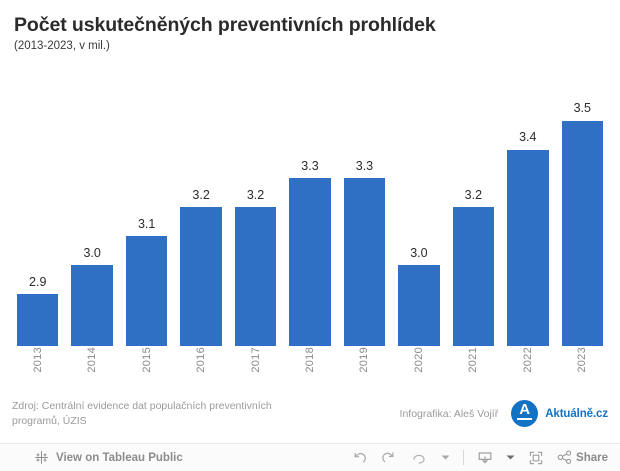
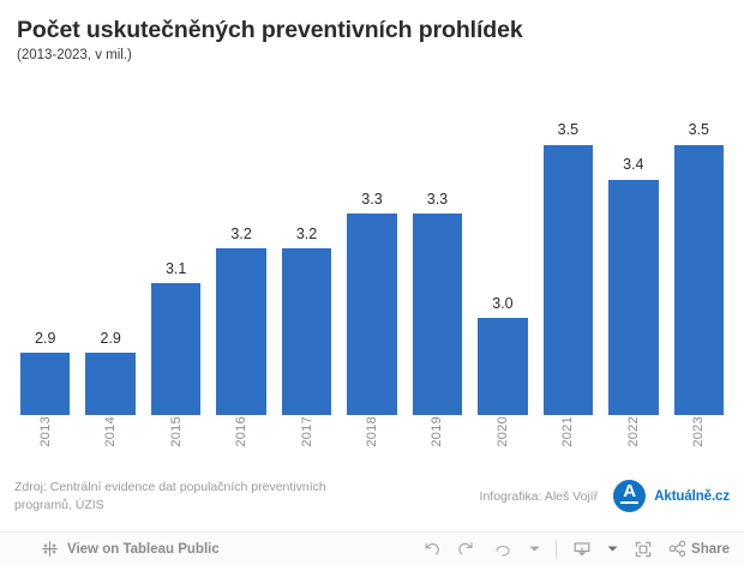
2014: 3.0 -> 2.9
2021: 3.2 -> 3.5
